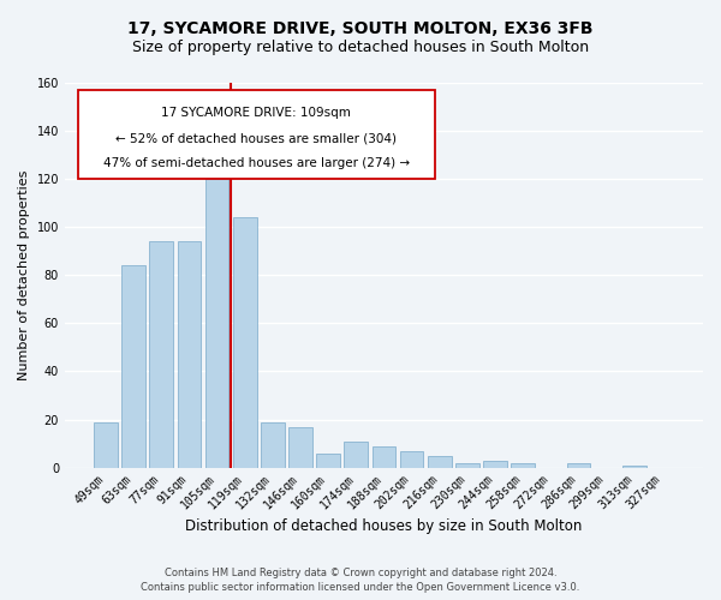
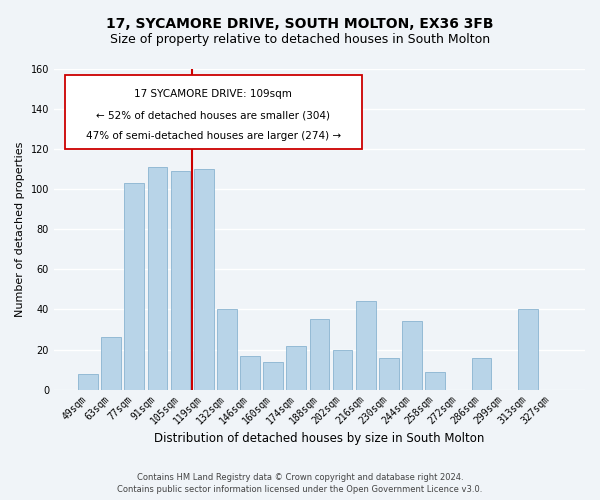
49sqm: 19 -> 8
63sqm: 84 -> 26
77sqm: 94 -> 103
91sqm: 94 -> 111
105sqm: 120 -> 109
119sqm: 104 -> 110
132sqm: 19 -> 40
160sqm: 6 -> 14
174sqm: 11 -> 22
188sqm: 9 -> 35
202sqm: 7 -> 20
216sqm: 5 -> 44
230sqm: 2 -> 16
244sqm: 3 -> 34
258sqm: 2 -> 9
286sqm: 2 -> 16
313sqm: 1 -> 40
